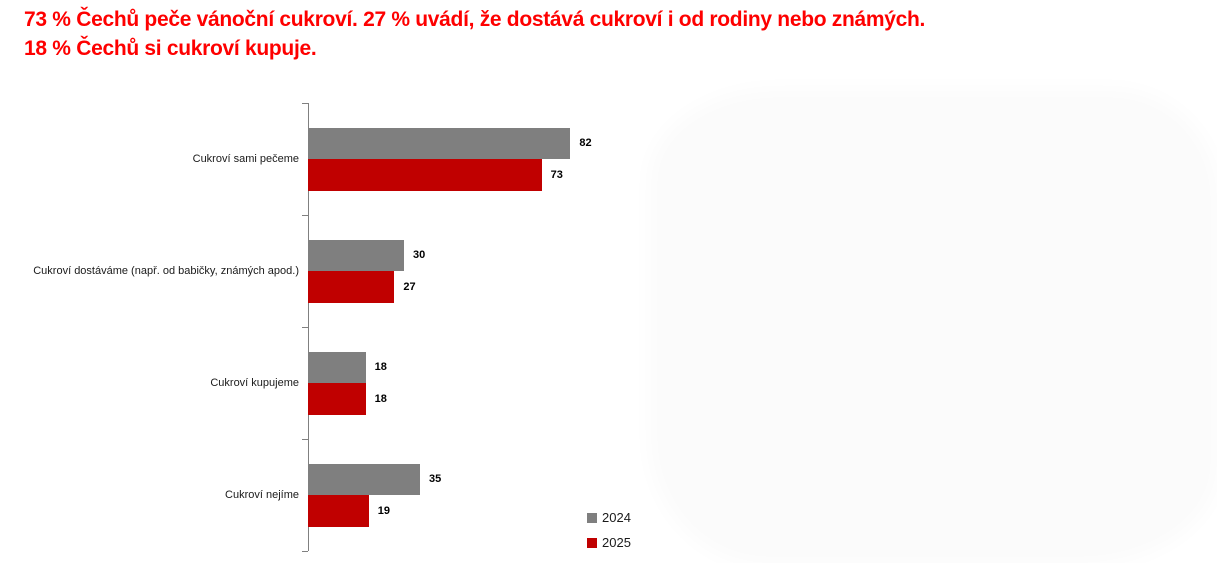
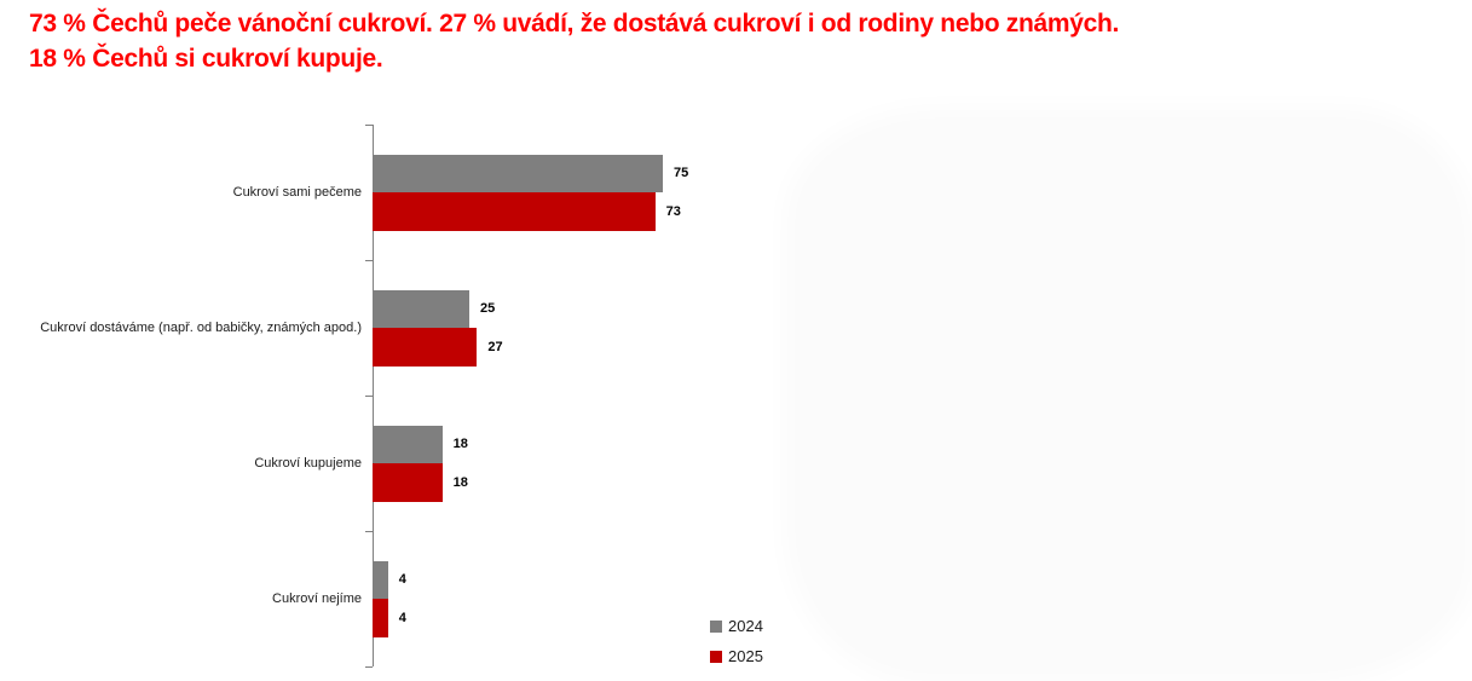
2024/Cukroví sami pečeme: 82 -> 75
2024/Cukroví dostáváme (např. od babičky, známých apod.): 30 -> 25
2024/Cukroví nejíme: 35 -> 4
2025/Cukroví nejíme: 19 -> 4
